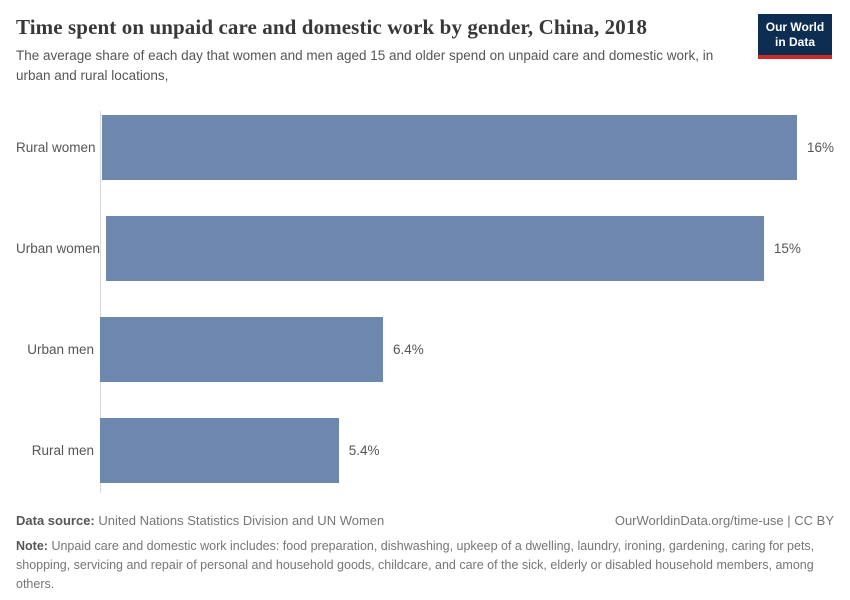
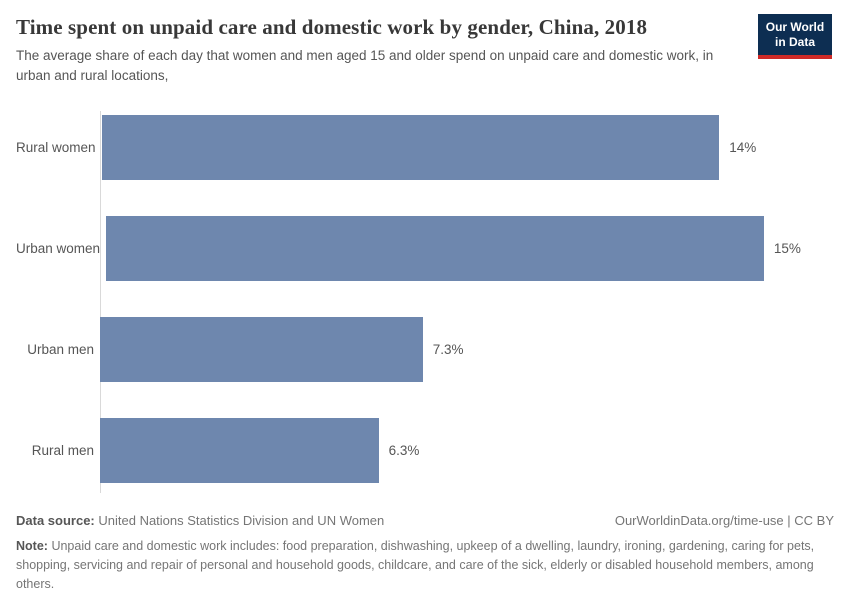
Rural women: 16% -> 14%
Urban men: 6.4% -> 7.3%
Rural men: 5.4% -> 6.3%
